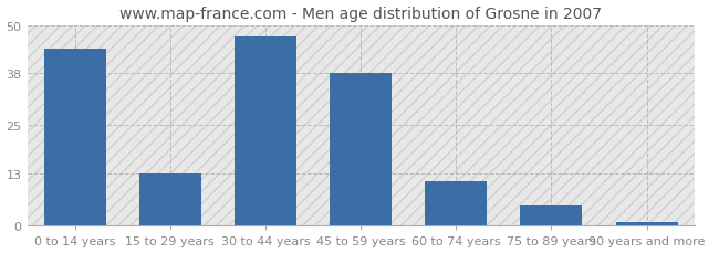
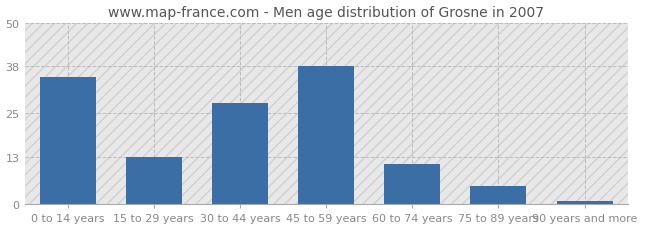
0 to 14 years: 44 -> 35
30 to 44 years: 47 -> 28
